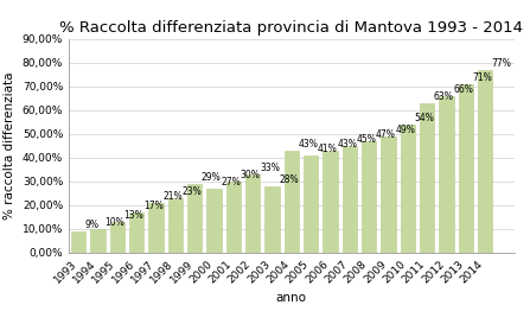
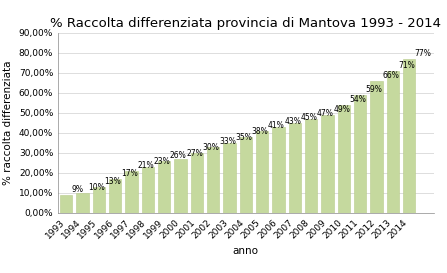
1999: 29% -> 26%
2003: 28% -> 35%
2004: 43% -> 38%
2011: 63% -> 59%
